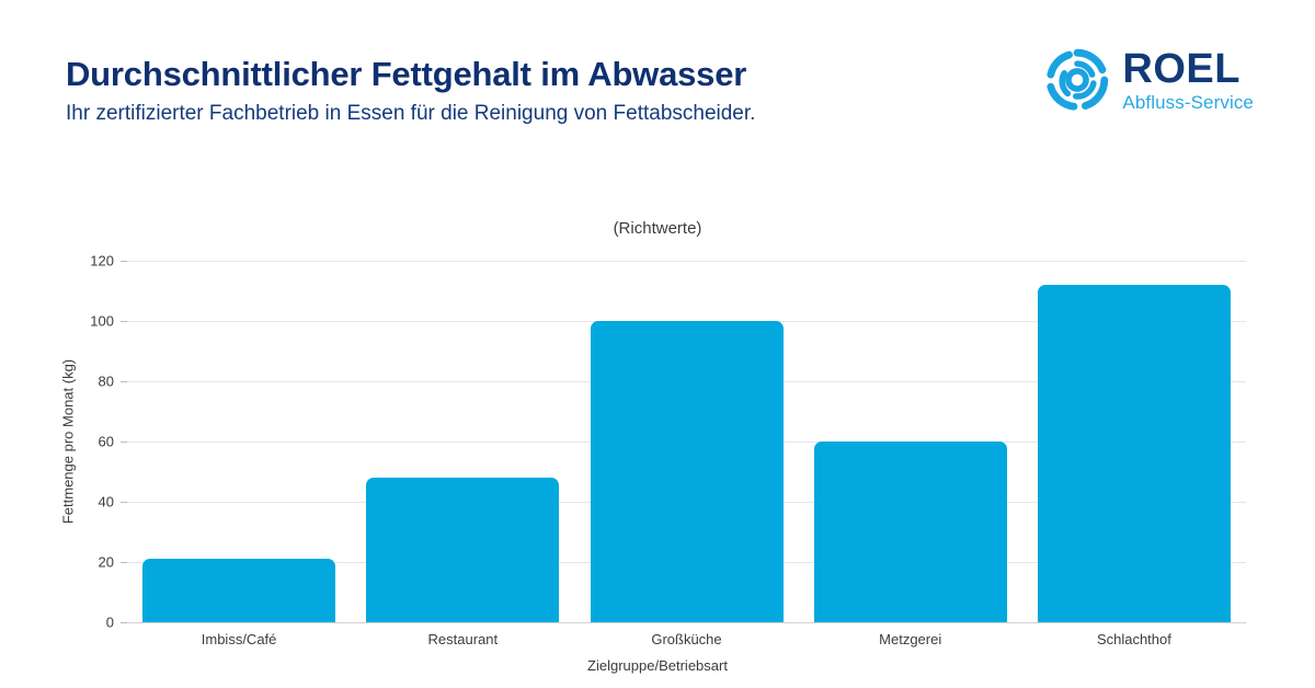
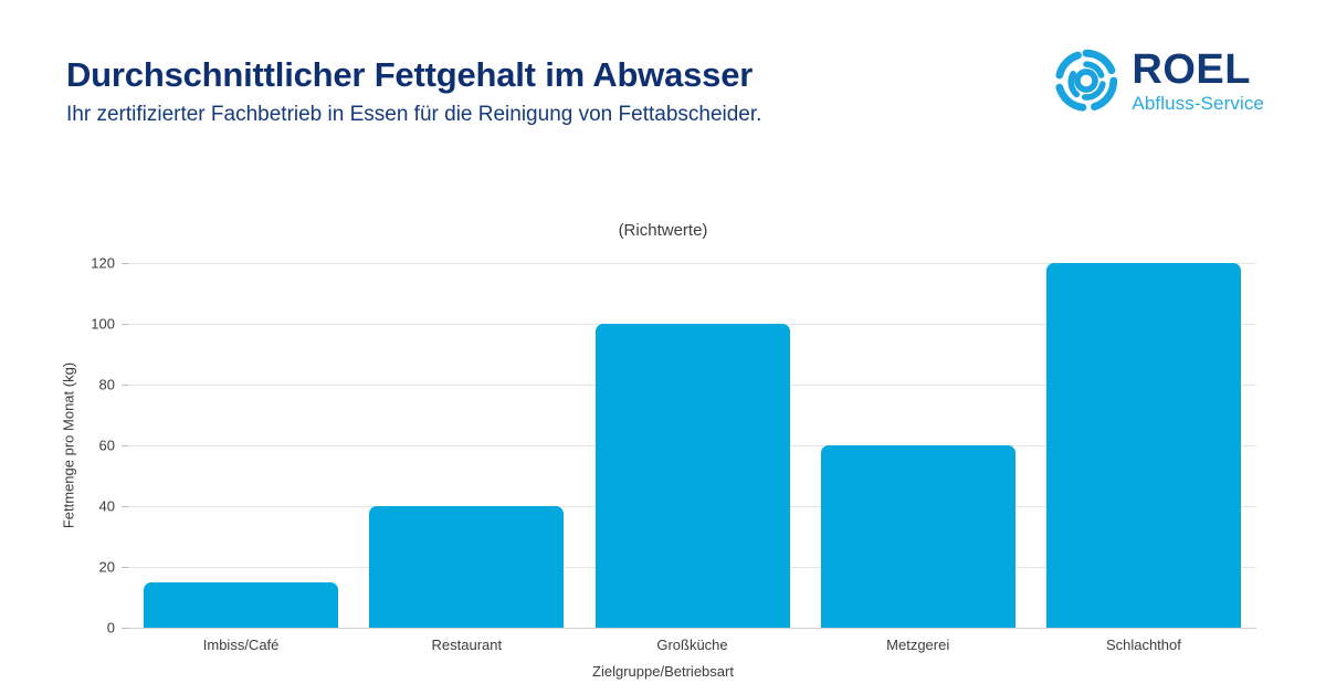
Imbiss/Café: 21 -> 15
Restaurant: 48 -> 40
Schlachthof: 112 -> 120
